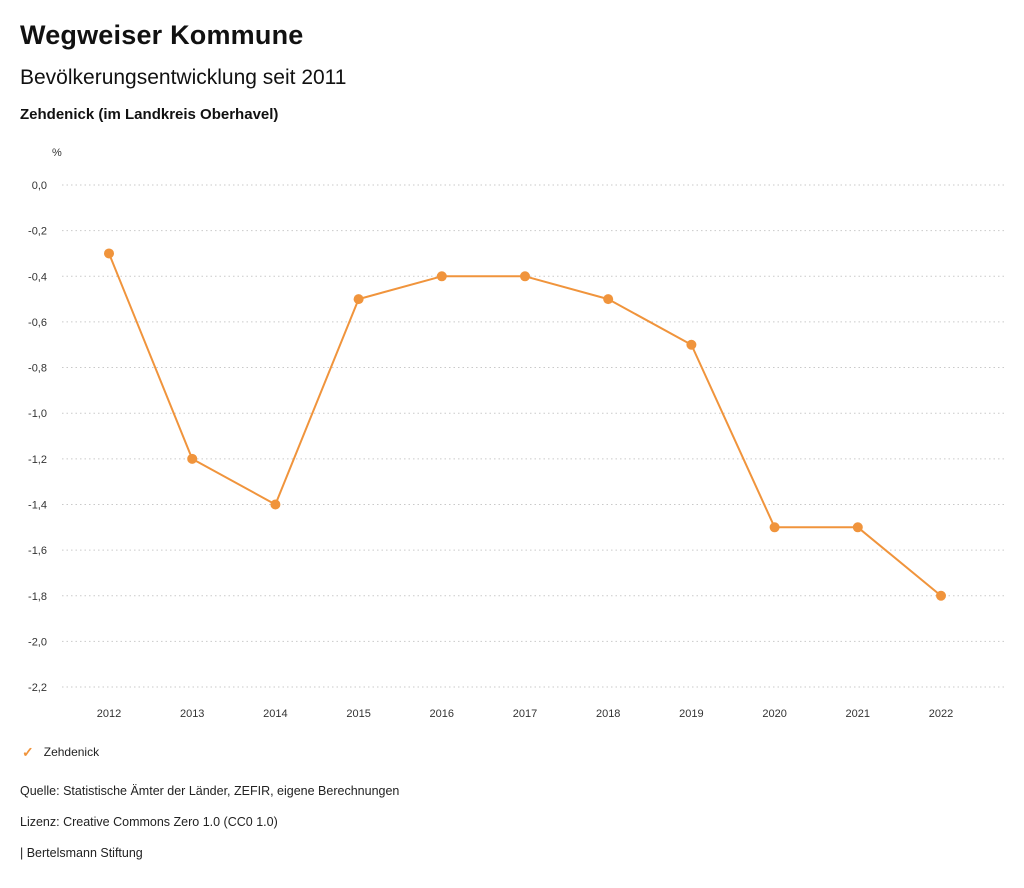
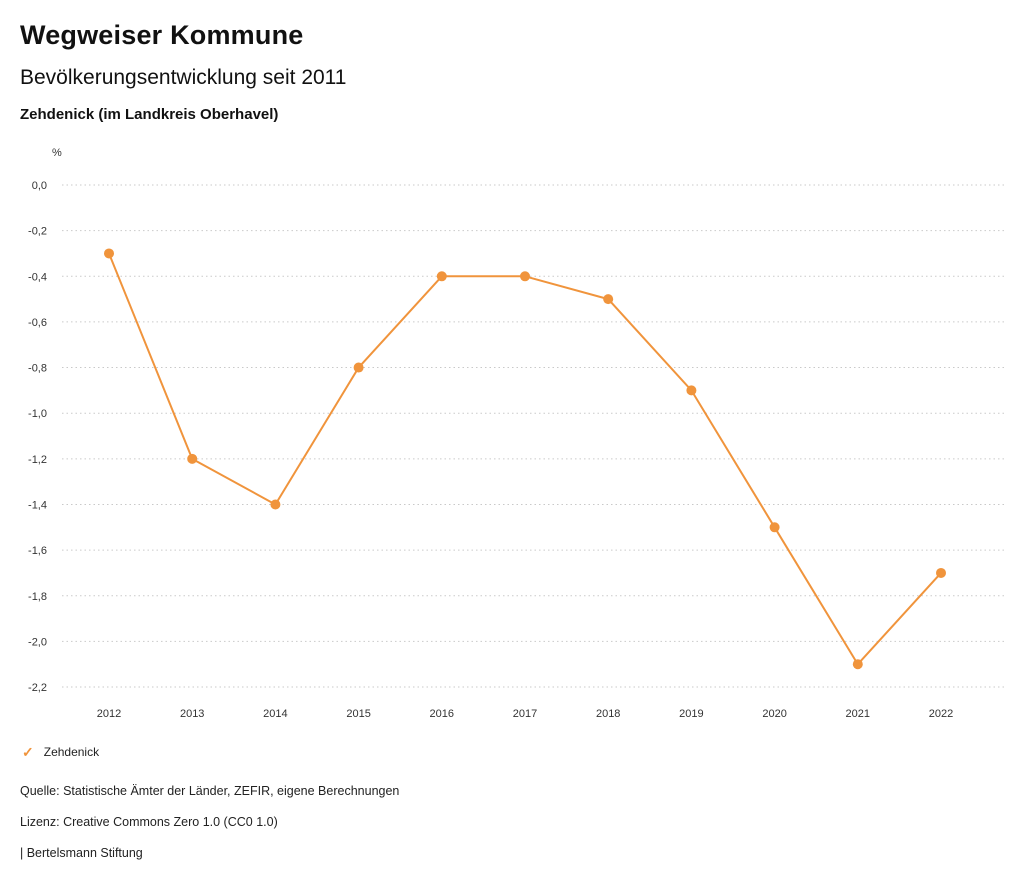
2015: -0,5 -> -0,8
2019: -0,7 -> -0,9
2021: -1,5 -> -2,1
2022: -1,8 -> -1,7
